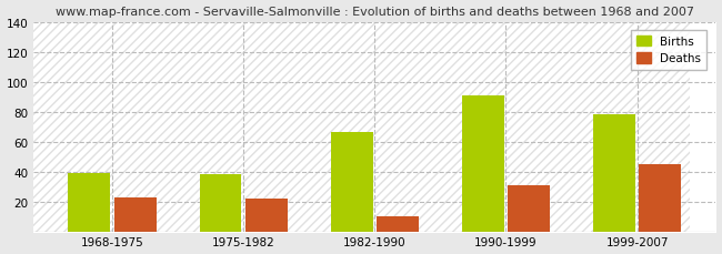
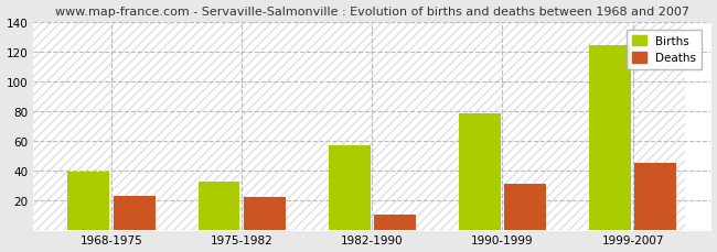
Births/1975-1982: 38 -> 32
Births/1982-1990: 66 -> 57
Births/1990-1999: 91 -> 78
Births/1999-2007: 78 -> 124
